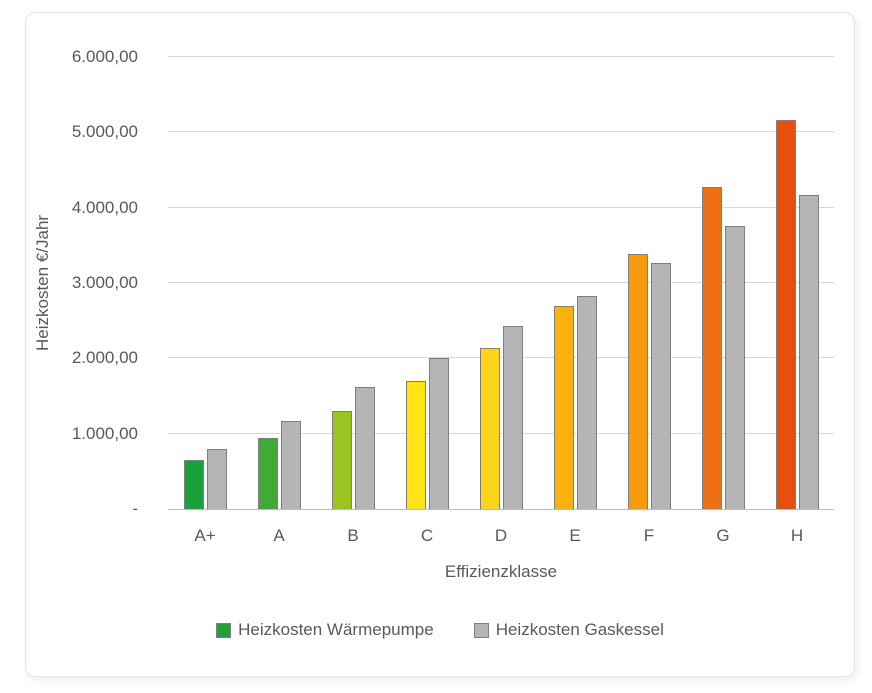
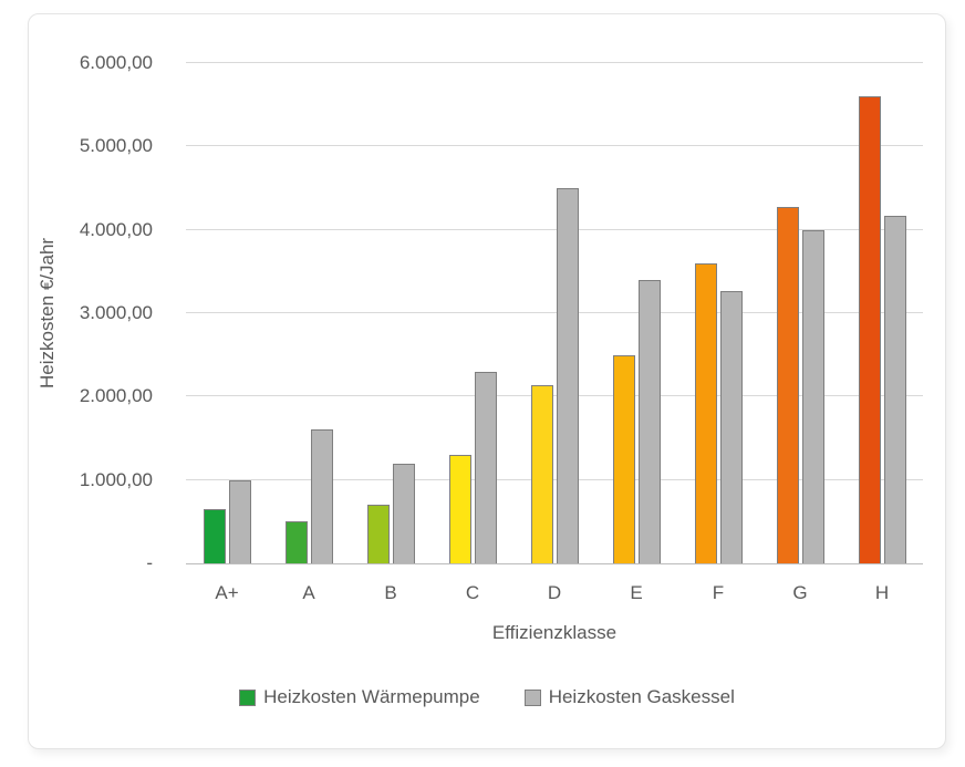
Heizkosten Gaskessel/A+: 800 -> 1000
Heizkosten Wärmepumpe/A: 900 -> 500
Heizkosten Gaskessel/A: 1200 -> 1600
Heizkosten Wärmepumpe/B: 1300 -> 700
Heizkosten Gaskessel/B: 1600 -> 1200
Heizkosten Wärmepumpe/C: 1700 -> 1300
Heizkosten Gaskessel/C: 2000 -> 2300
Heizkosten Gaskessel/D: 2400 -> 4500
Heizkosten Wärmepumpe/E: 2700 -> 2500
Heizkosten Gaskessel/E: 2800 -> 3400
Heizkosten Wärmepumpe/F: 3400 -> 3600
Heizkosten Gaskessel/G: 3800 -> 4000
Heizkosten Wärmepumpe/H: 5200 -> 5600
